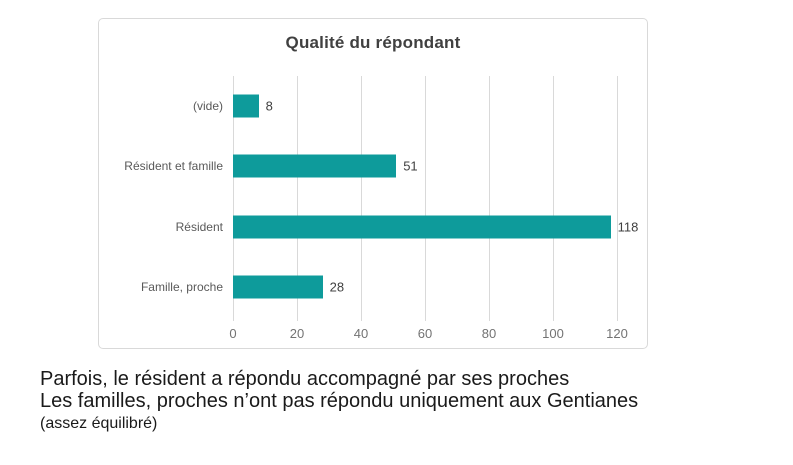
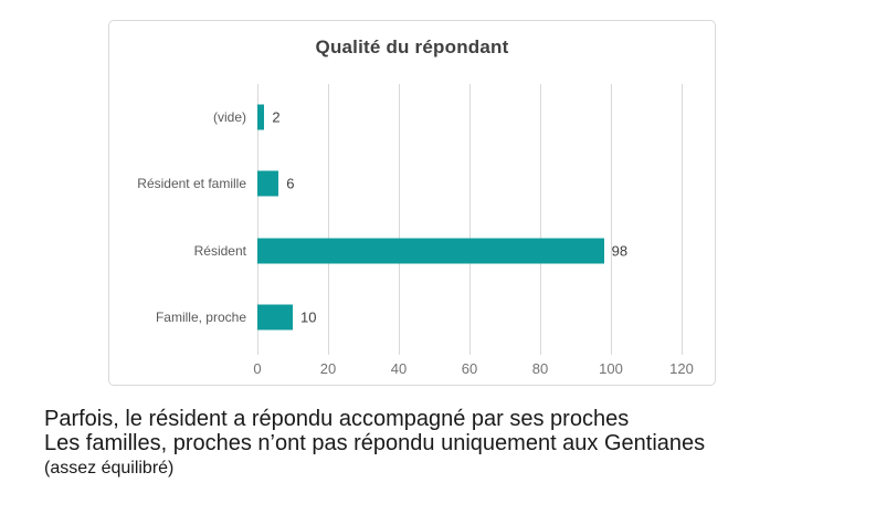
(vide): 8 -> 2
Résident et famille: 51 -> 6
Résident: 118 -> 98
Famille, proche: 28 -> 10
